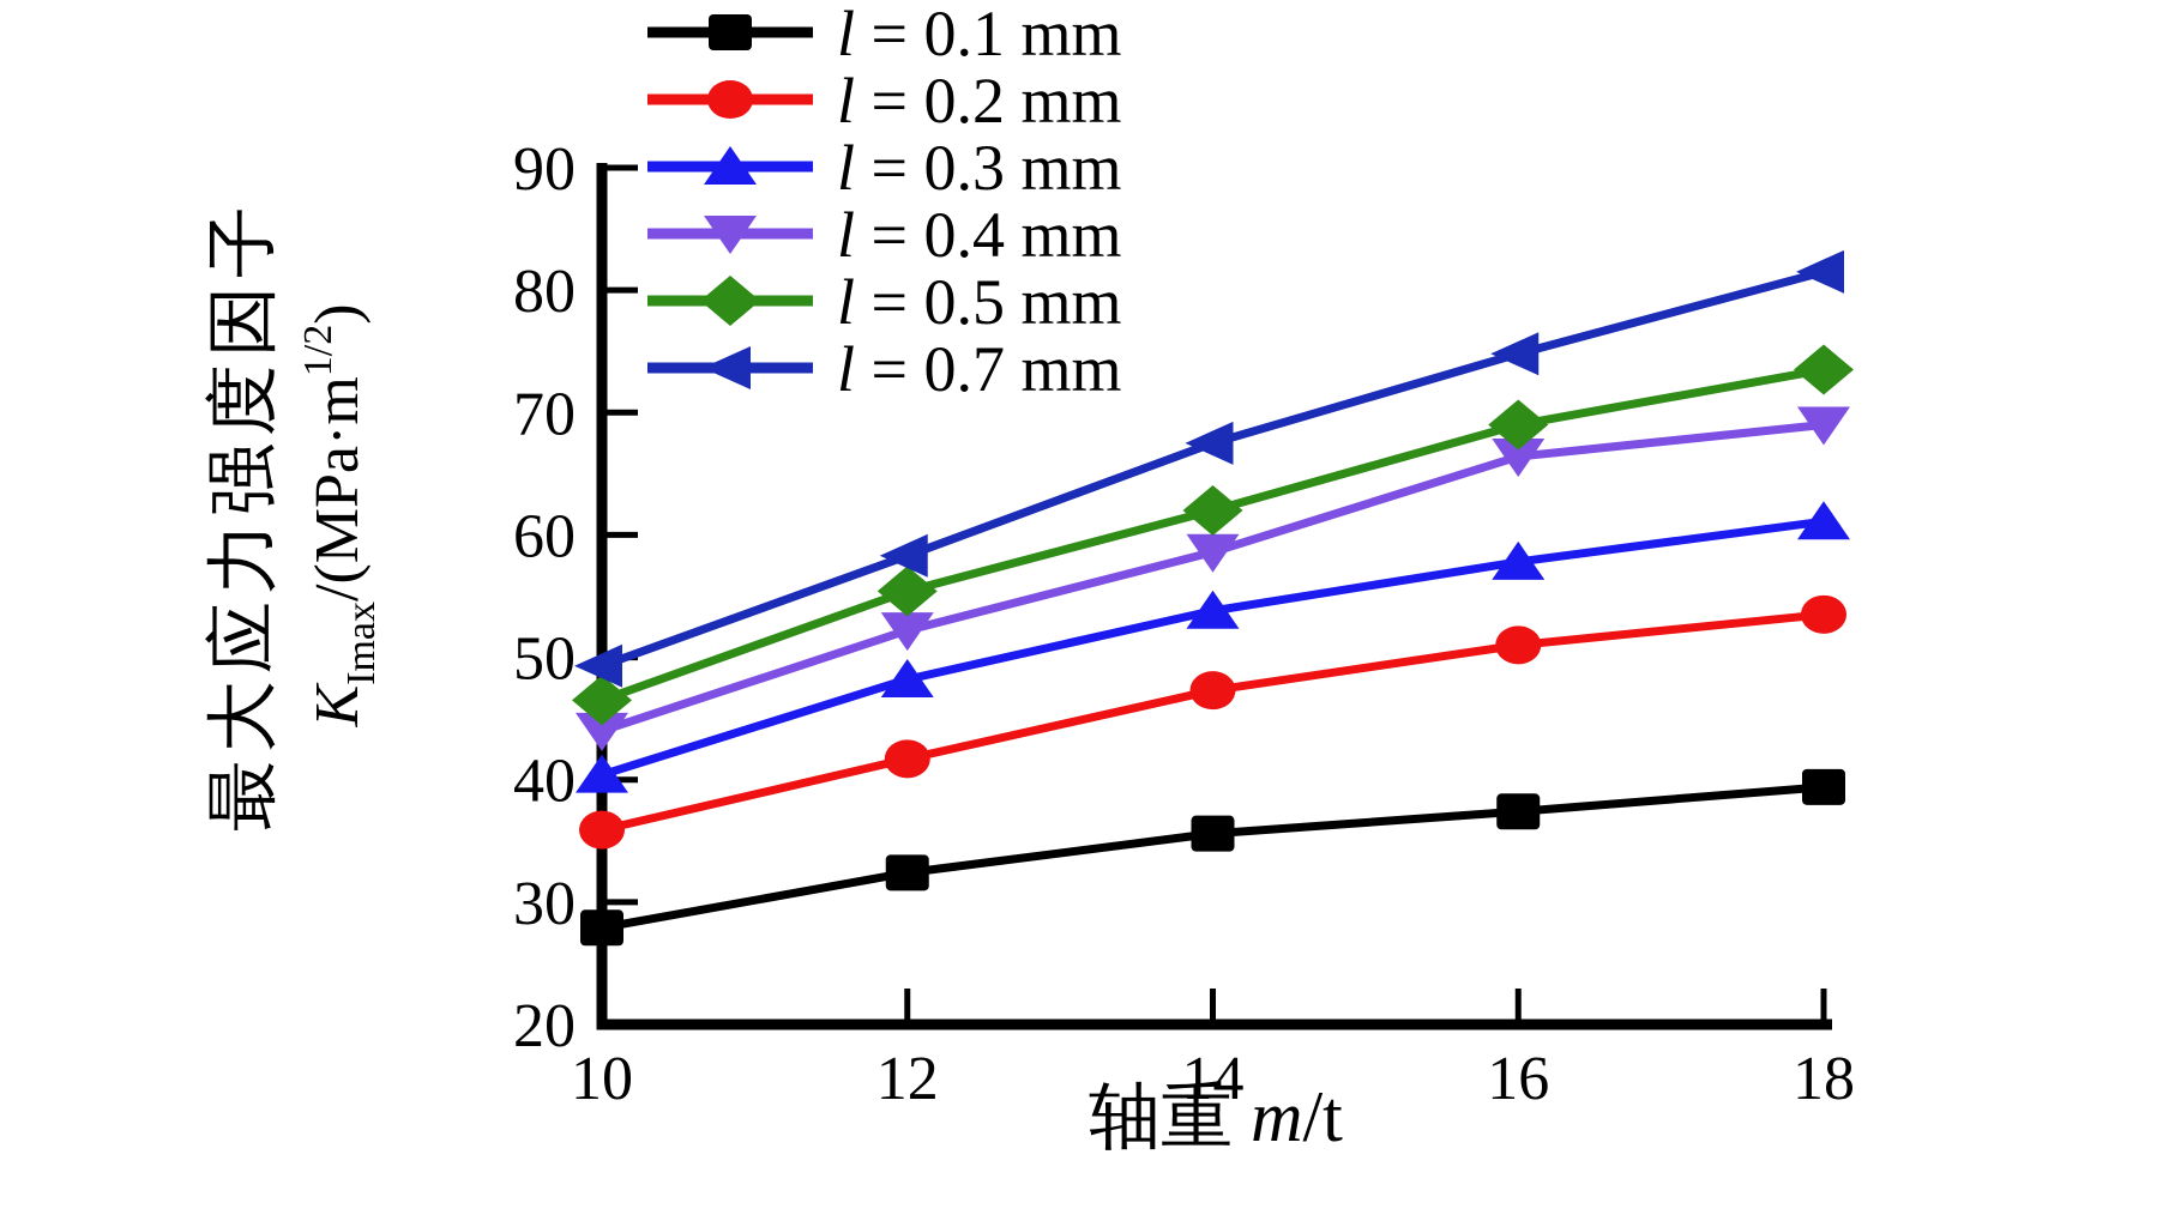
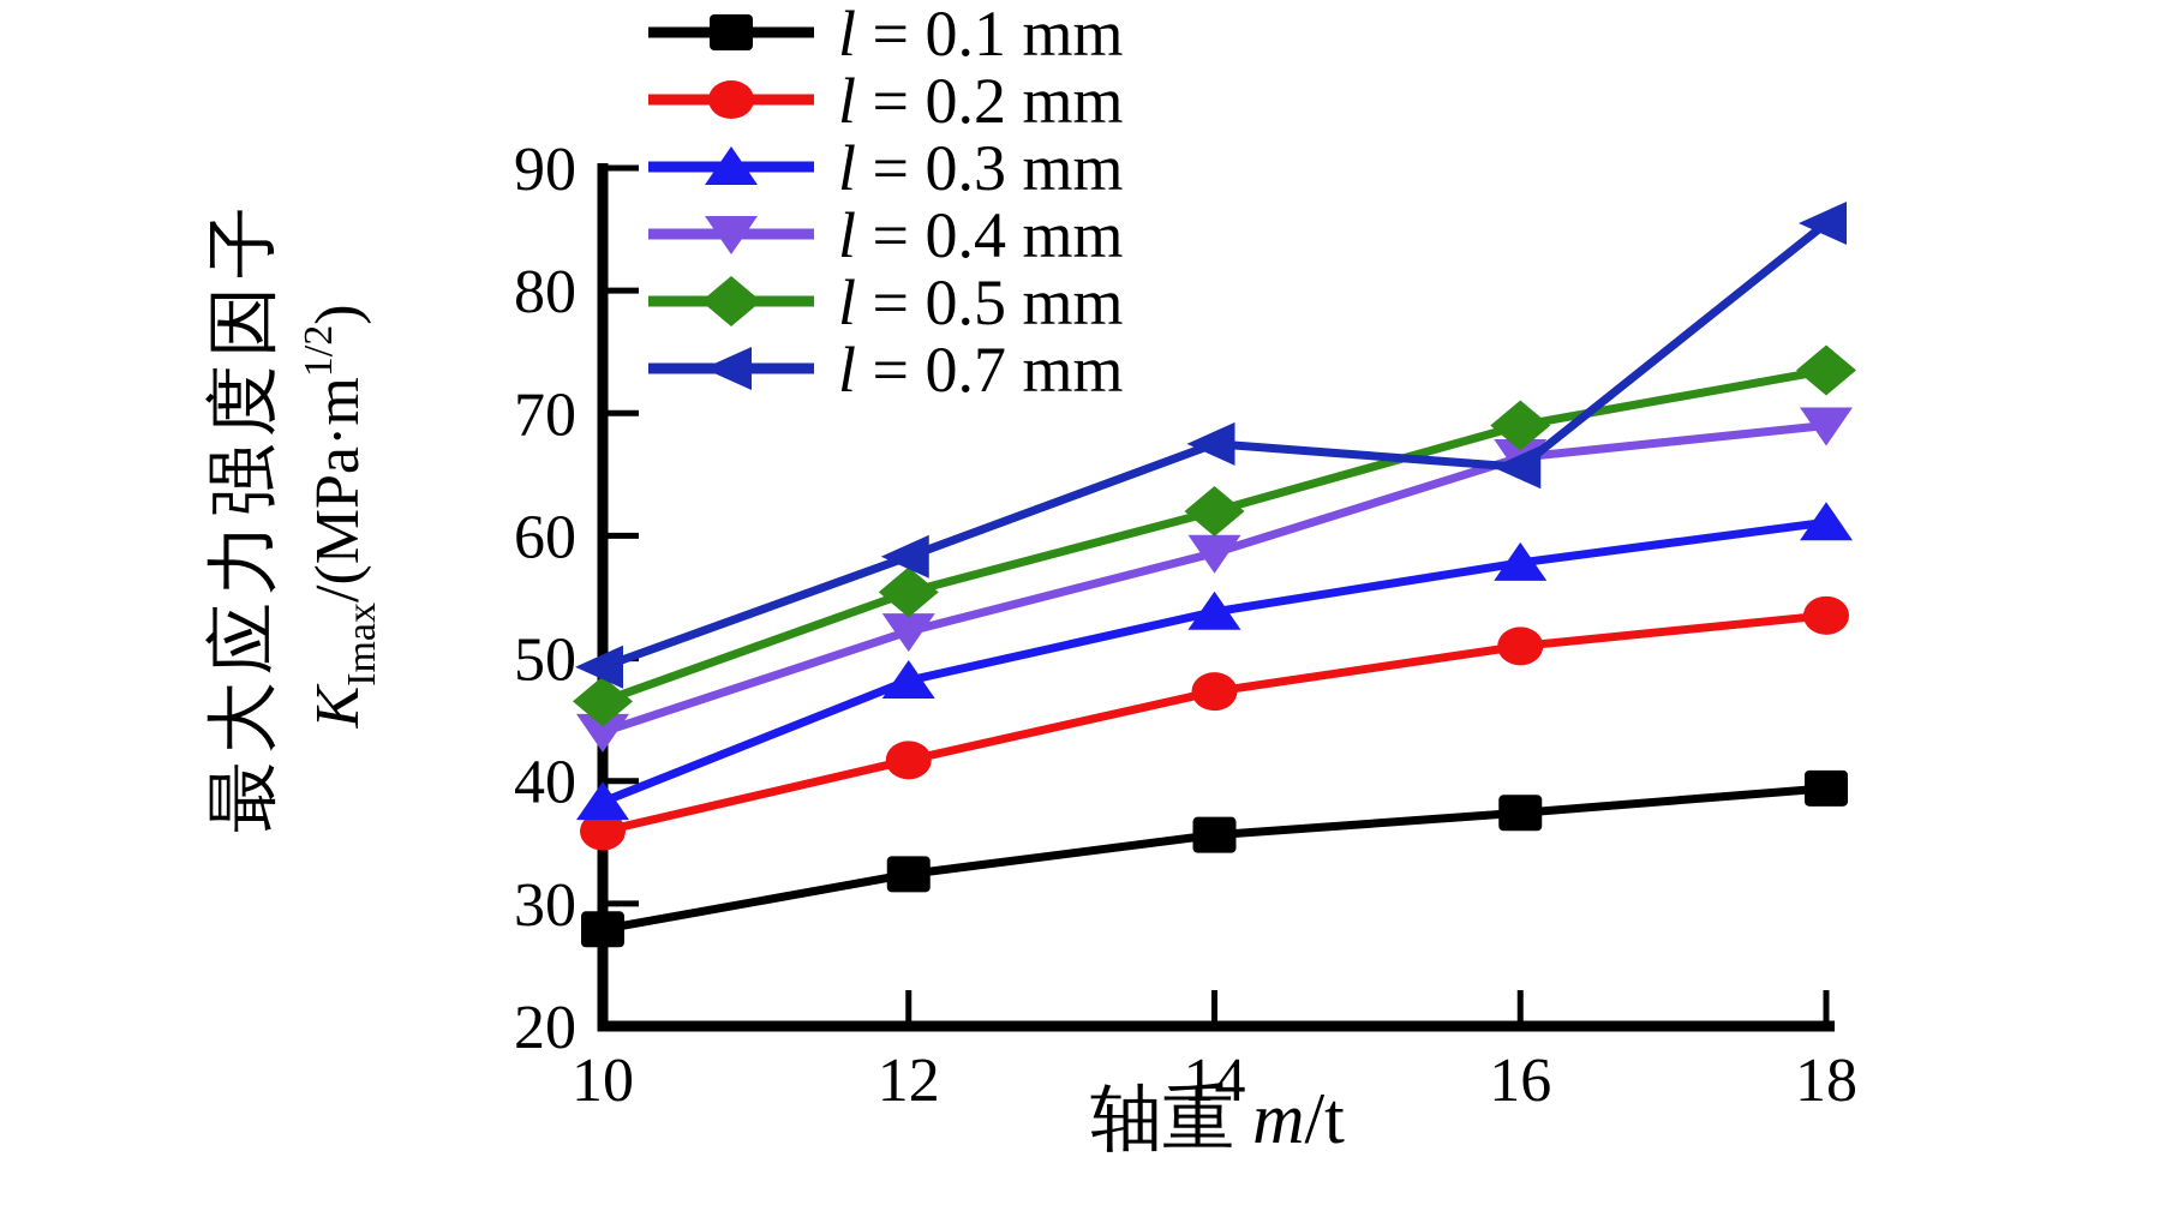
l = 0.3 mm/10: 40.4 -> 38.3
l = 0.7 mm/16: 74.8 -> 65.6
l = 0.7 mm/18: 81.5 -> 85.5
